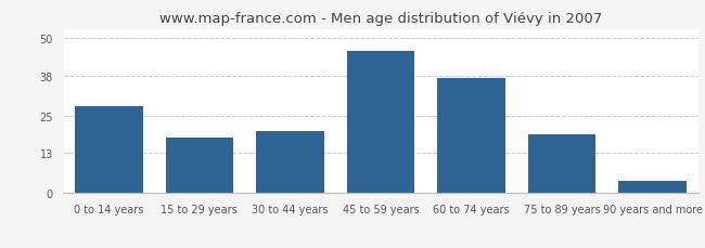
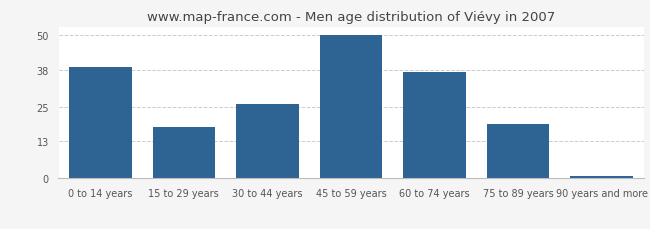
0 to 14 years: 28 -> 39
30 to 44 years: 20 -> 26
45 to 59 years: 46 -> 50
90 years and more: 4 -> 1
